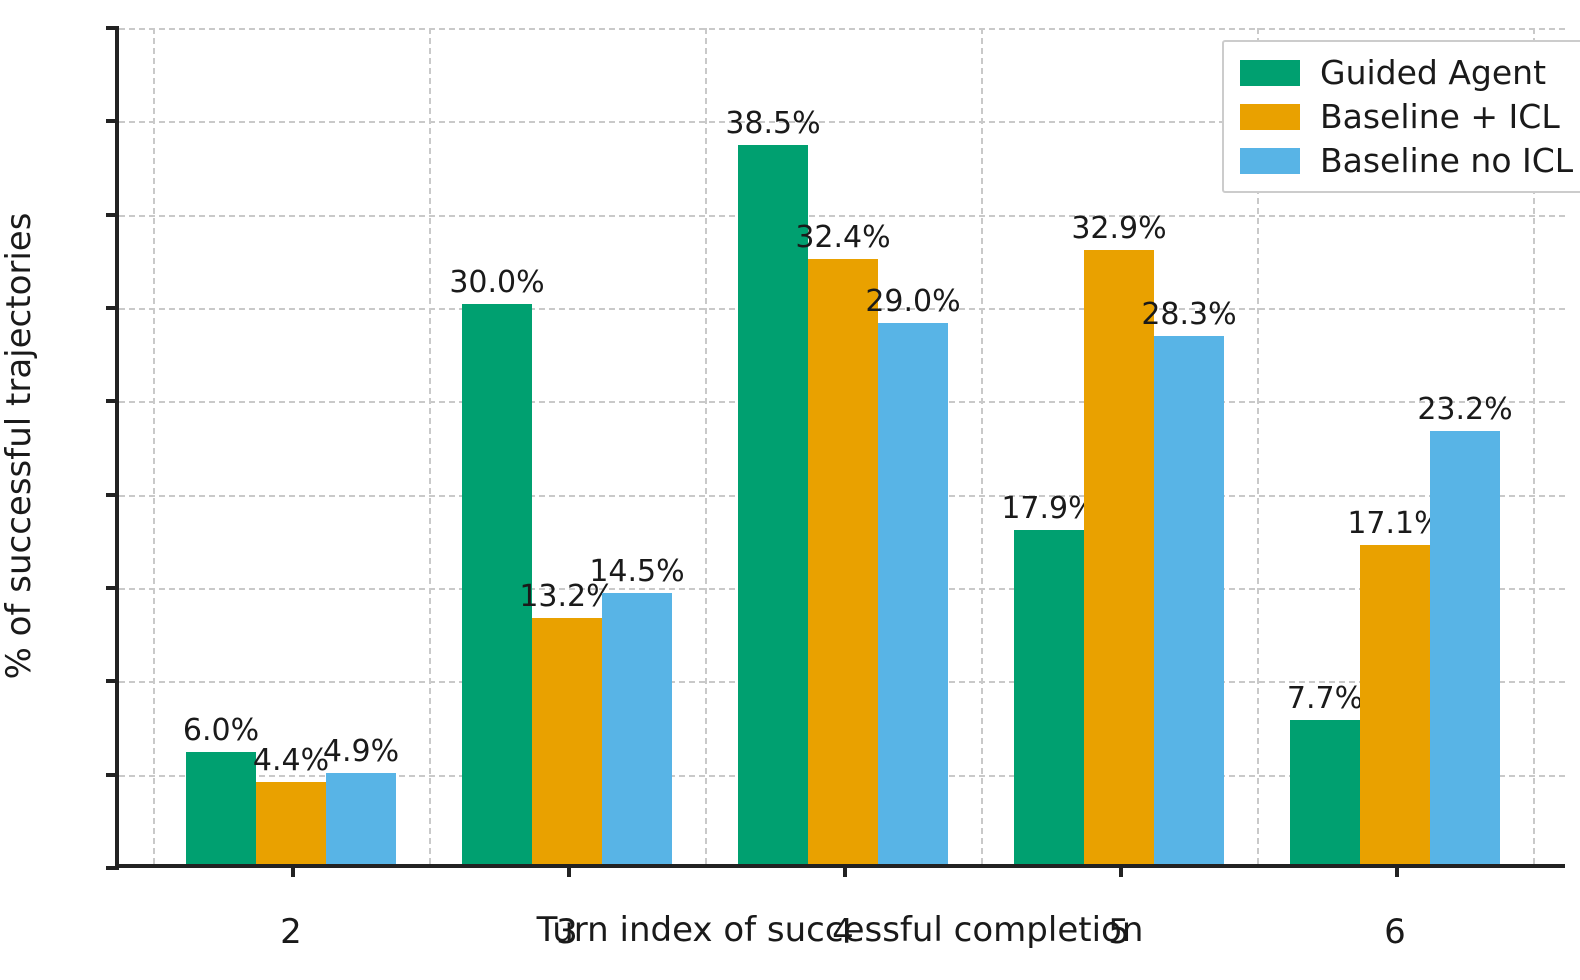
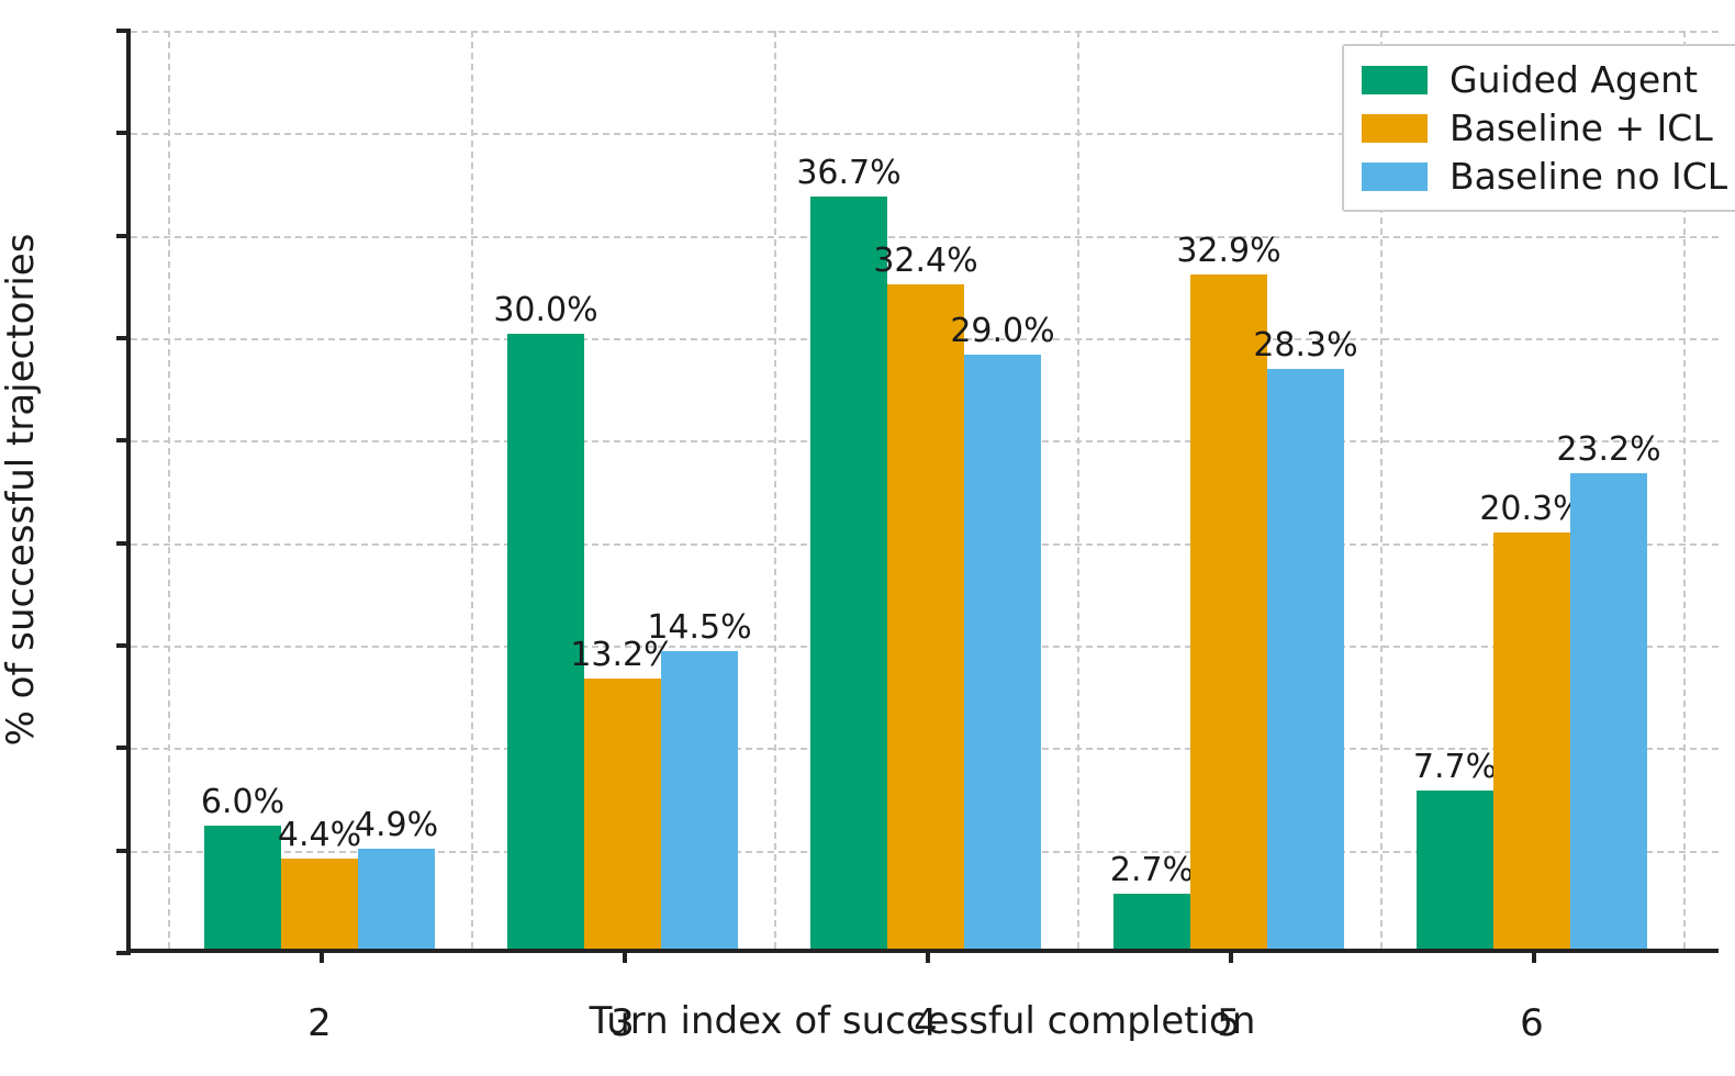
Guided Agent/4: 38.5% -> 36.7%
Guided Agent/5: 17.9% -> 2.7%
Baseline + ICL/6: 17.1% -> 20.3%
